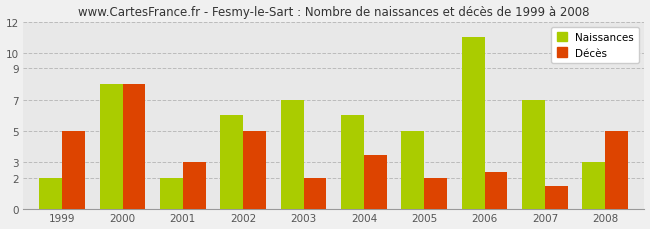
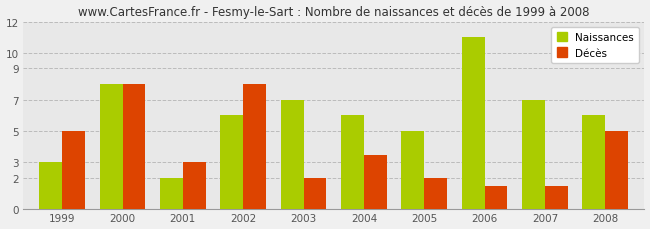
Naissances/1999: 2 -> 3
Décès/2002: 5.0 -> 8.0
Décès/2006: 2.4 -> 1.5
Naissances/2008: 3 -> 6
